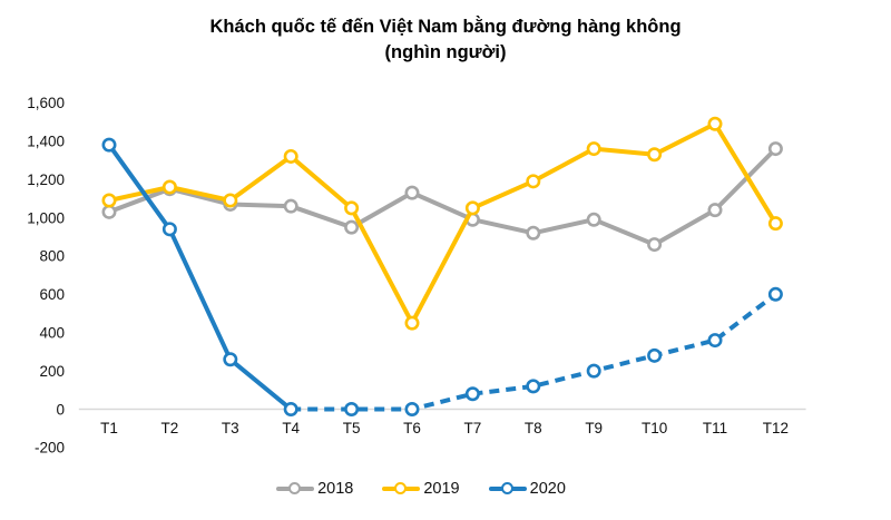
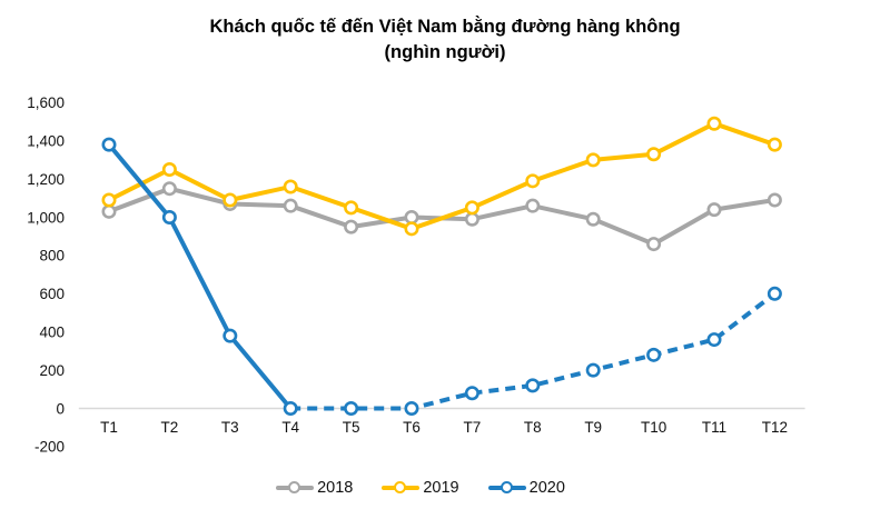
2019/T2: 1160 -> 1250
2020/T2: 940 -> 1000
2020/T3: 260 -> 380
2019/T4: 1320 -> 1160
2018/T6: 1130 -> 1000
2019/T6: 450 -> 940
2018/T8: 920 -> 1060
2019/T9: 1360 -> 1300
2018/T12: 1360 -> 1090
2019/T12: 970 -> 1380
